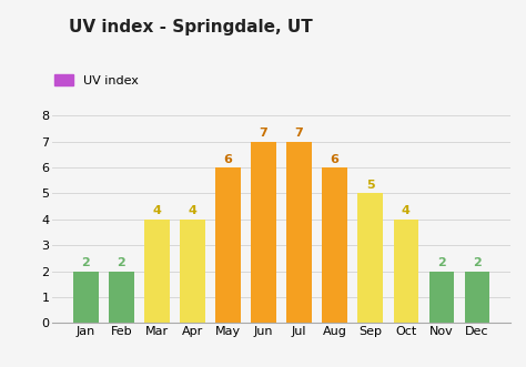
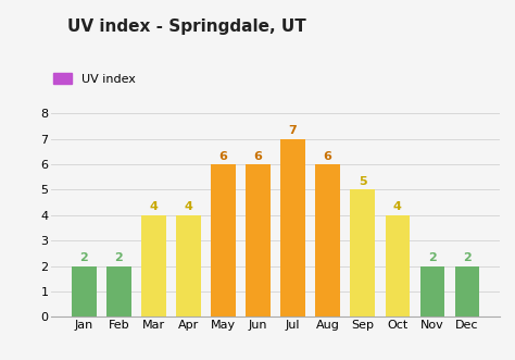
Jun: 7 -> 6
